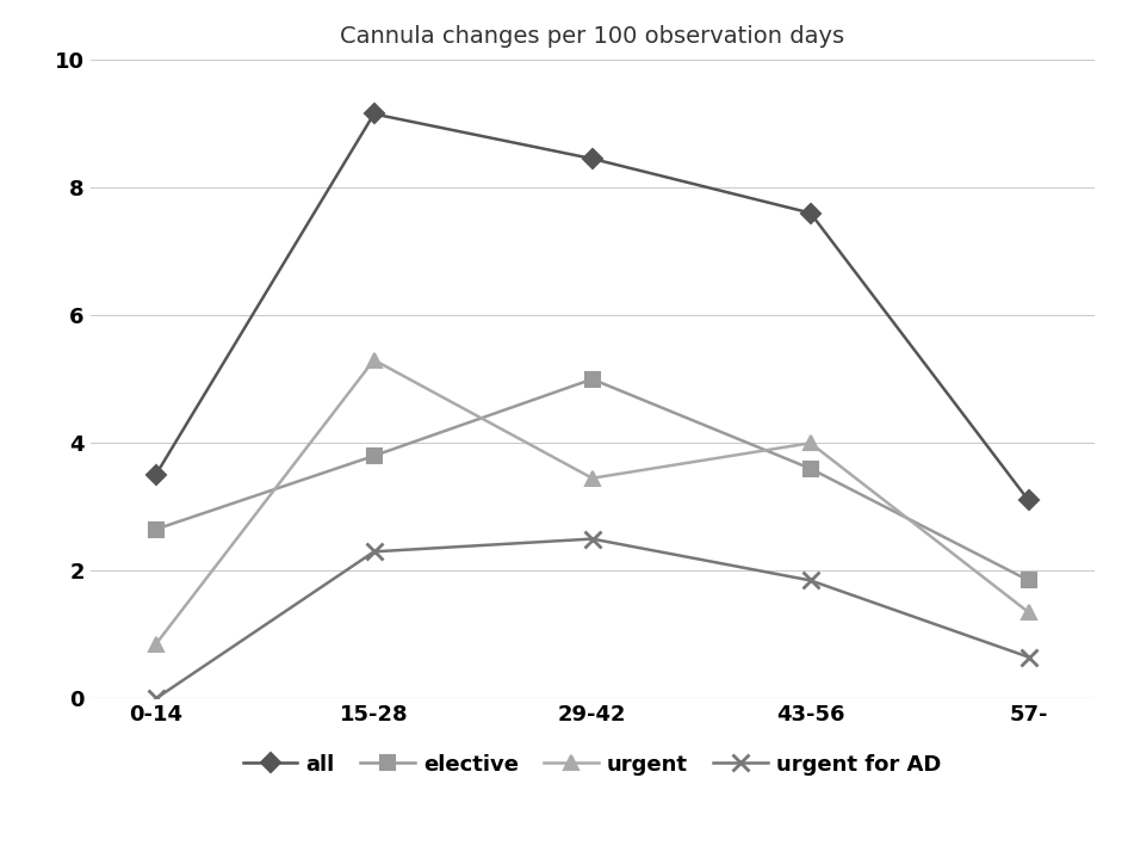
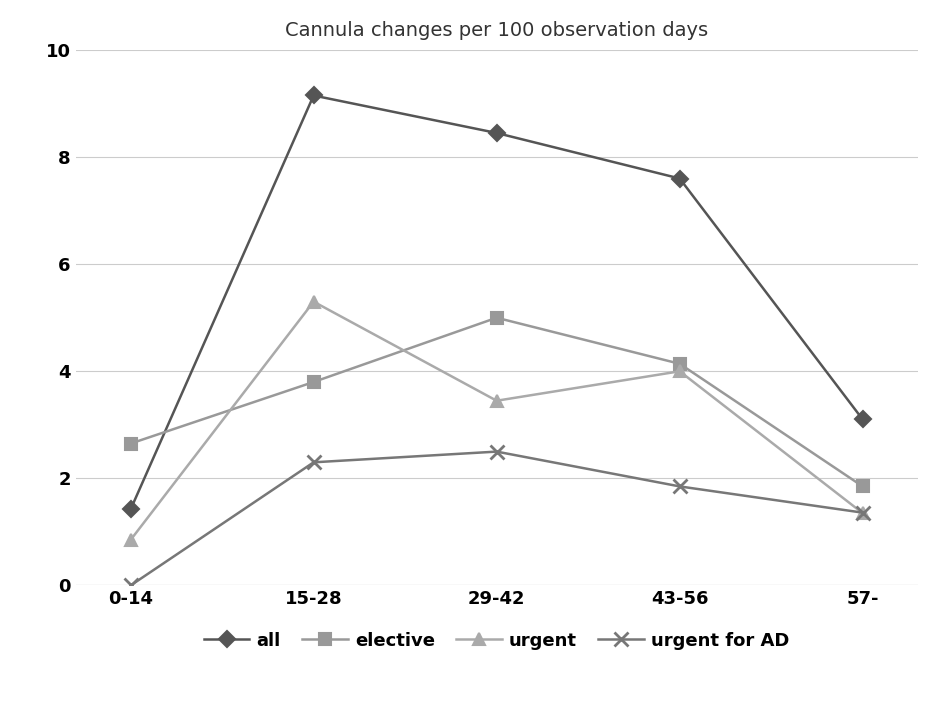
all/0-14: 3.50 -> 1.42
elective/43-56: 3.60 -> 4.14
urgent for AD/57-: 0.65 -> 1.36
